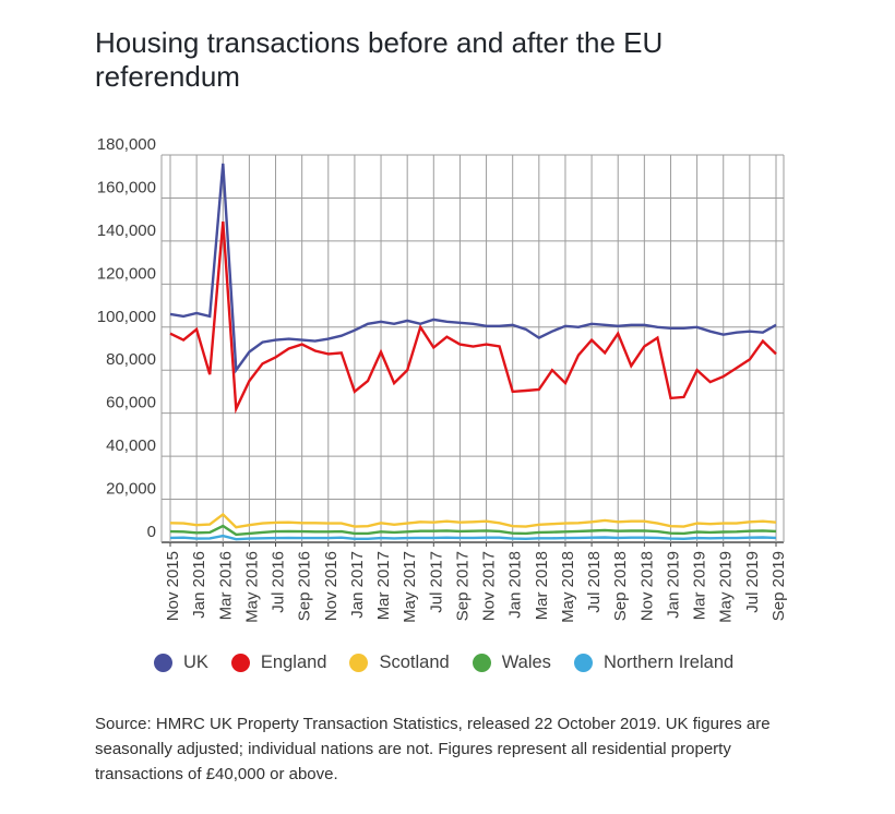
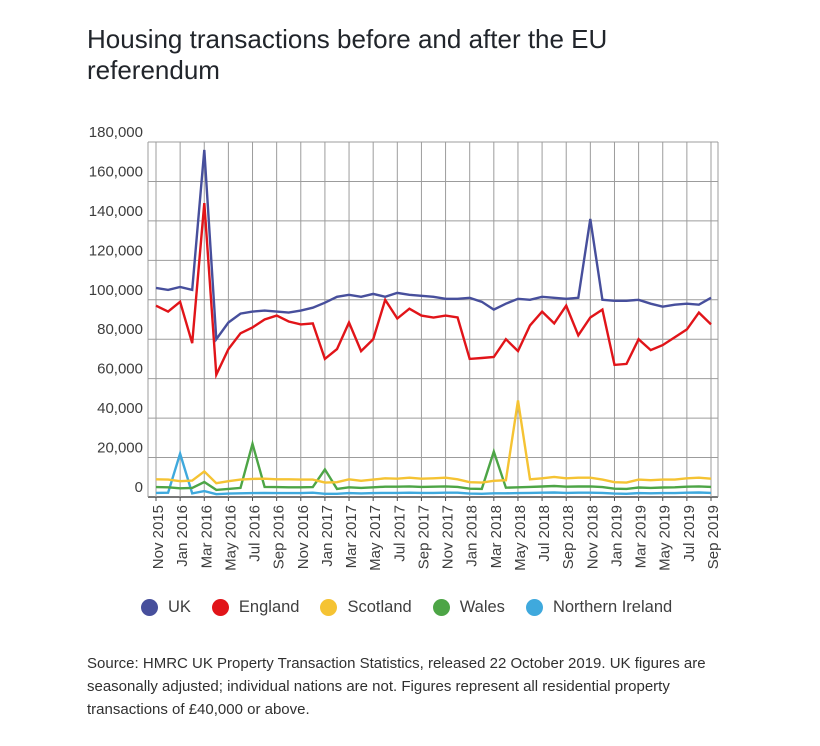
Northern Ireland/Jan 2016: 2000 -> 22000
Wales/Jul 2016: 5000 -> 27000
Wales/Jan 2017: 4000 -> 14000
Wales/Mar 2018: 5000 -> 23000
Scotland/May 2018: 9000 -> 49000
UK/Nov 2018: 101000 -> 141000
